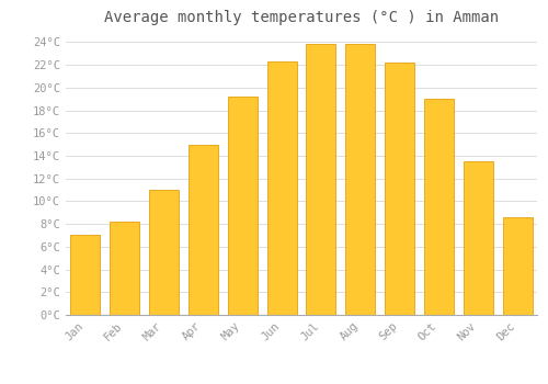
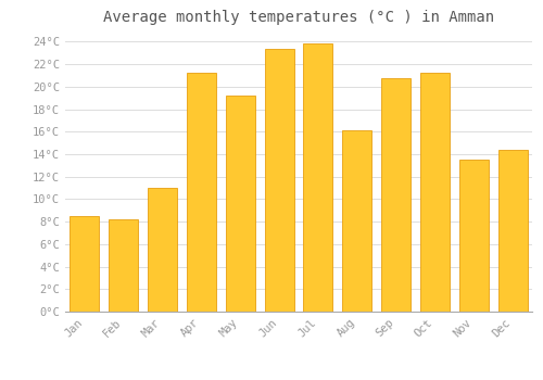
Jan: 7.0°C -> 8.5°C
Apr: 15.0°C -> 21.2°C
Jun: 22.3°C -> 23.4°C
Aug: 23.8°C -> 16.1°C
Sep: 22.2°C -> 20.8°C
Oct: 19.0°C -> 21.2°C
Dec: 8.6°C -> 14.4°C
